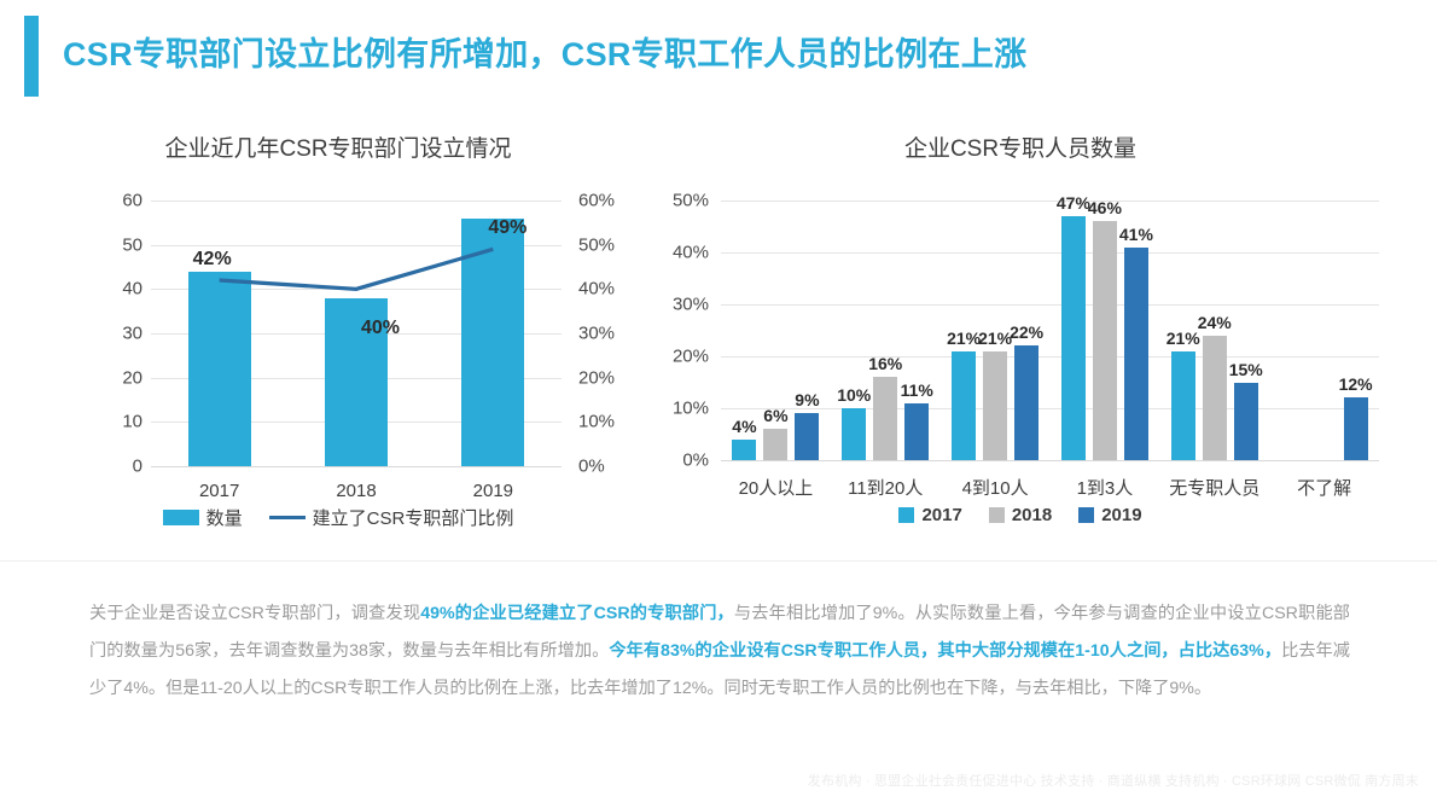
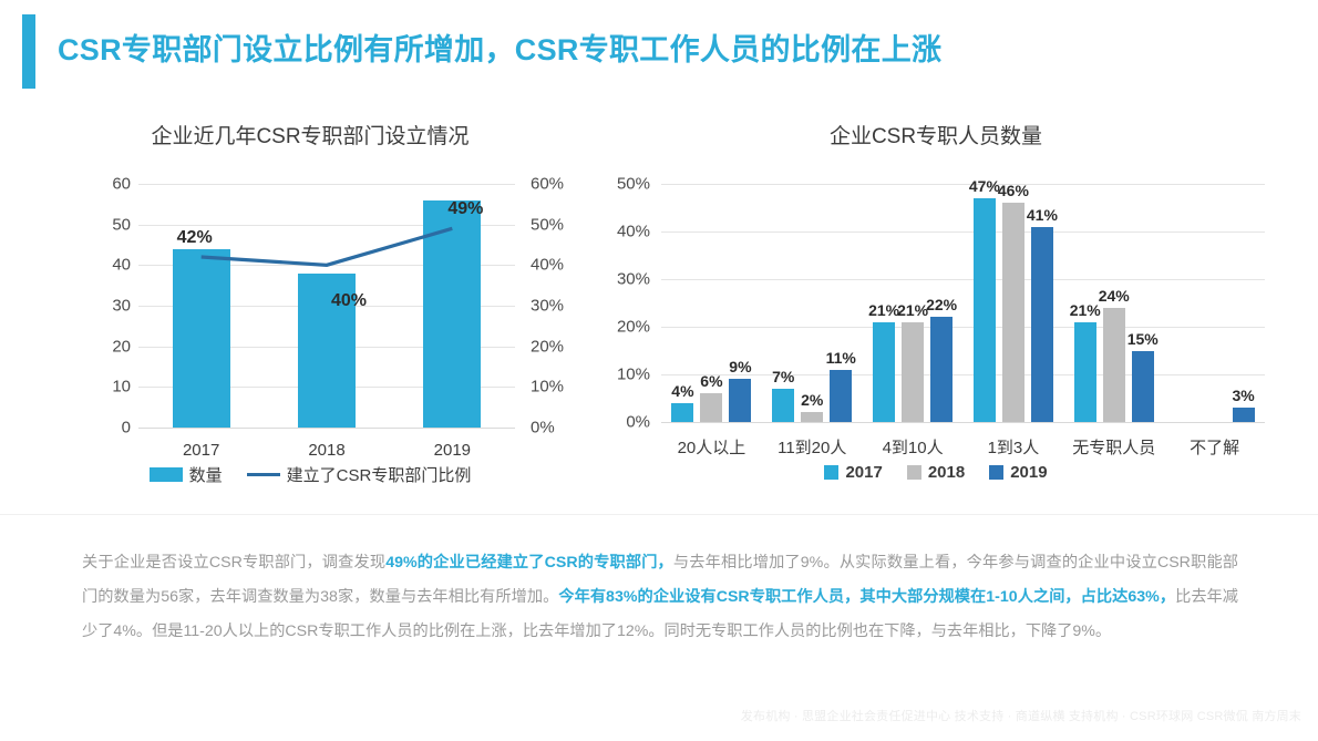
企业CSR专职人员数量/2017/11到20人: 10% -> 7%
企业CSR专职人员数量/2018/11到20人: 16% -> 2%
企业CSR专职人员数量/2019/不了解: 12% -> 3%
